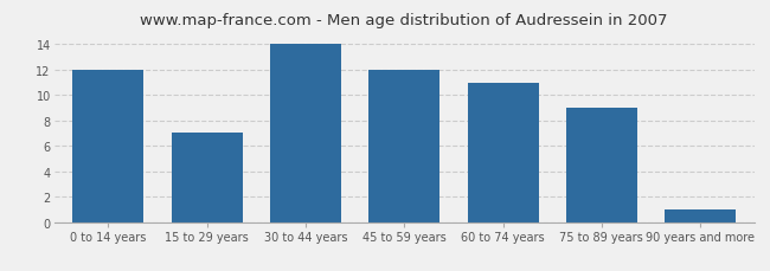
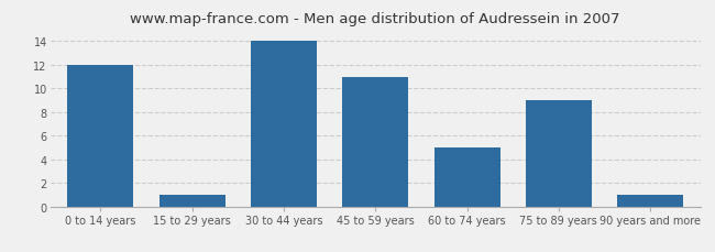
15 to 29 years: 7 -> 1
45 to 59 years: 12 -> 11
60 to 74 years: 11 -> 5
